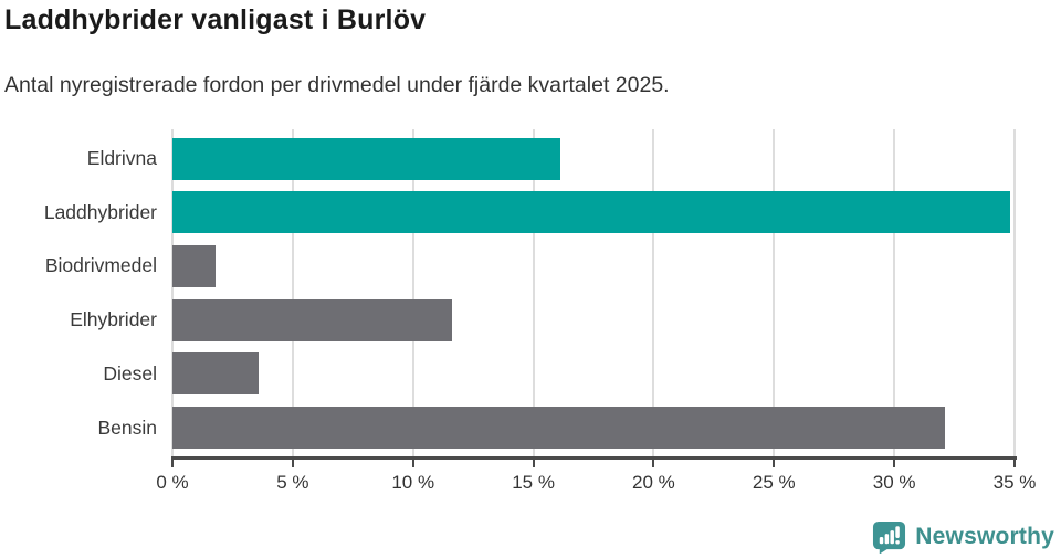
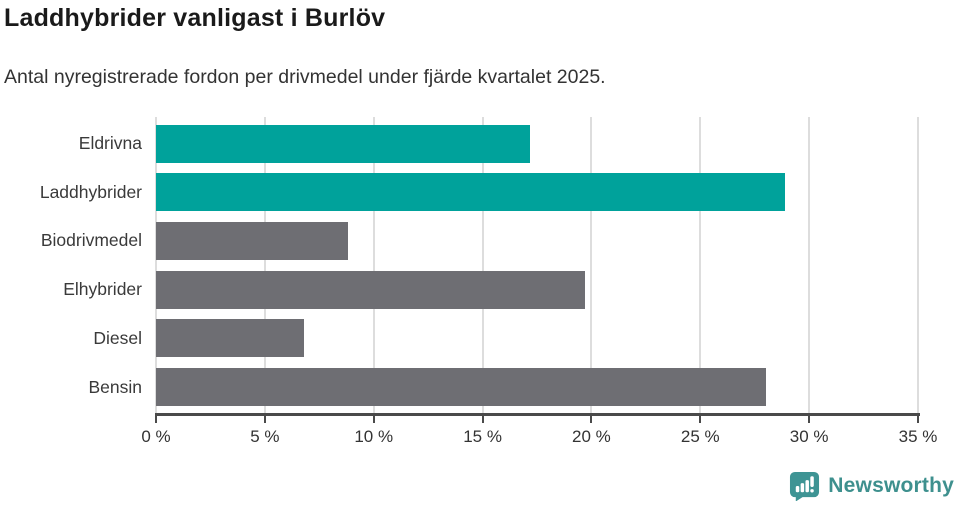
Eldrivna: 16.1% -> 17.2%
Laddhybrider: 34.8% -> 28.9%
Biodrivmedel: 1.8% -> 8.8%
Elhybrider: 11.6% -> 19.7%
Diesel: 3.6% -> 6.8%
Bensin: 32.1% -> 28.0%
